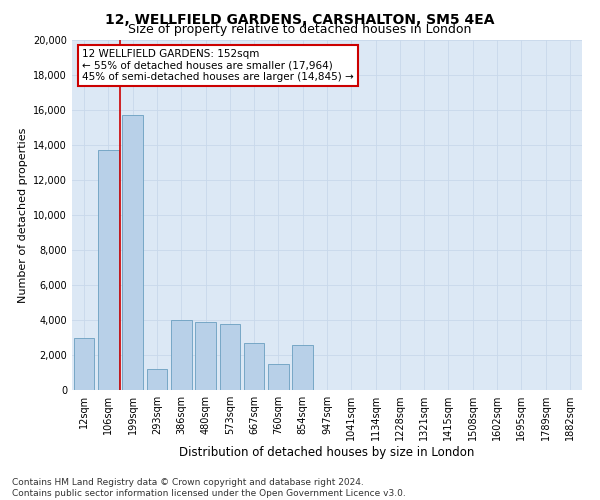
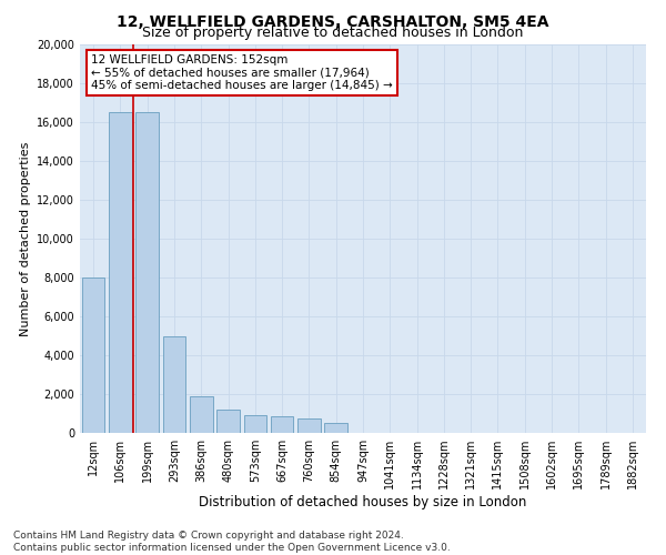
12sqm: 3,000 -> 8,000
106sqm: 13,700 -> 16,500
199sqm: 15,700 -> 16,500
293sqm: 1,200 -> 5,000
386sqm: 4,000 -> 1,900
480sqm: 3,900 -> 1,200
573sqm: 3,800 -> 900
667sqm: 2,700 -> 800
760sqm: 1,500 -> 800
854sqm: 2,600 -> 500
